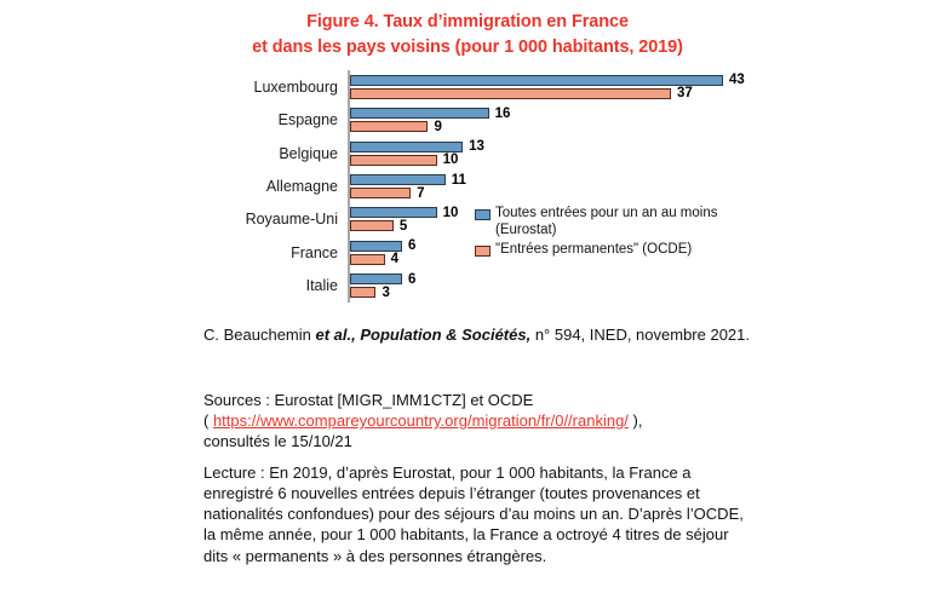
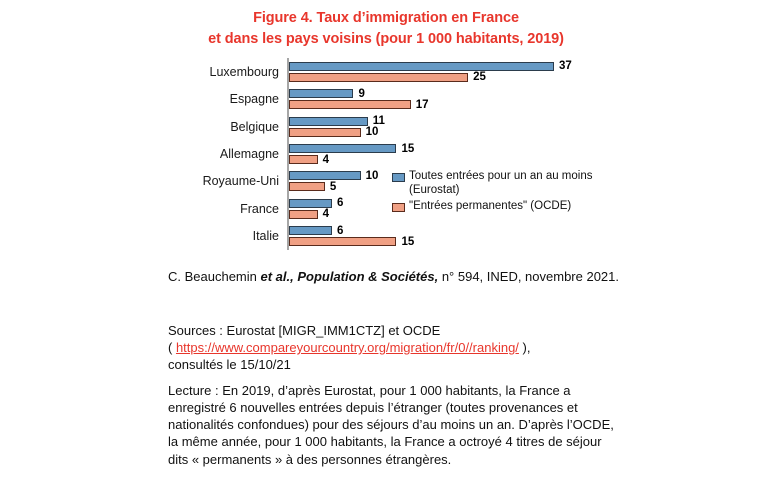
Toutes entrées pour un an au moins (Eurostat)/Luxembourg: 43 -> 37
"Entrées permanentes" (OCDE)/Luxembourg: 37 -> 25
Toutes entrées pour un an au moins (Eurostat)/Espagne: 16 -> 9
"Entrées permanentes" (OCDE)/Espagne: 9 -> 17
Toutes entrées pour un an au moins (Eurostat)/Belgique: 13 -> 11
Toutes entrées pour un an au moins (Eurostat)/Allemagne: 11 -> 15
"Entrées permanentes" (OCDE)/Allemagne: 7 -> 4
"Entrées permanentes" (OCDE)/Italie: 3 -> 15
